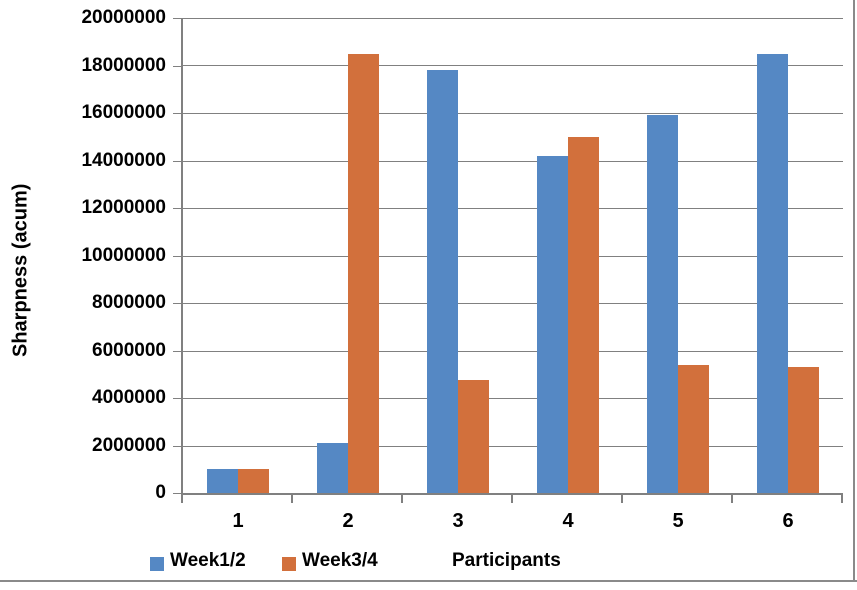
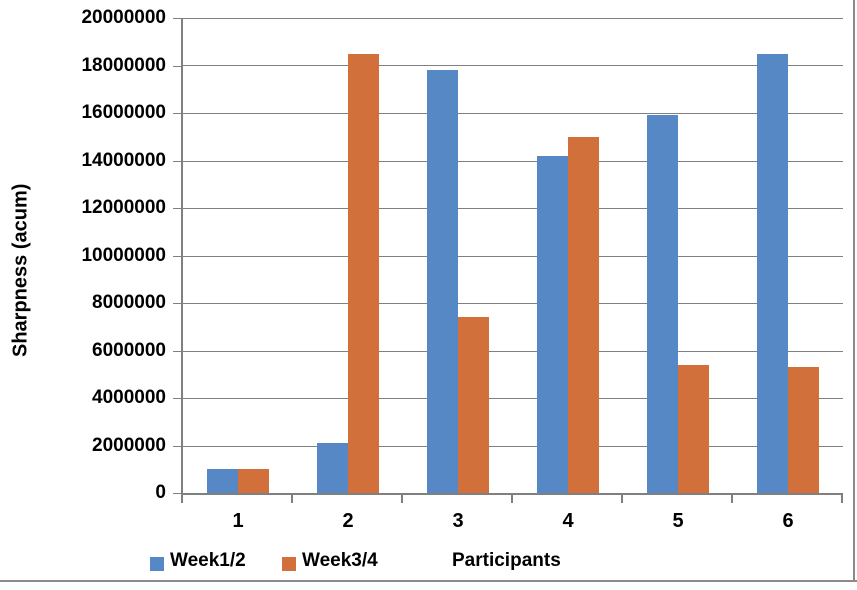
Week3/4/3: 4800000 -> 7400000
